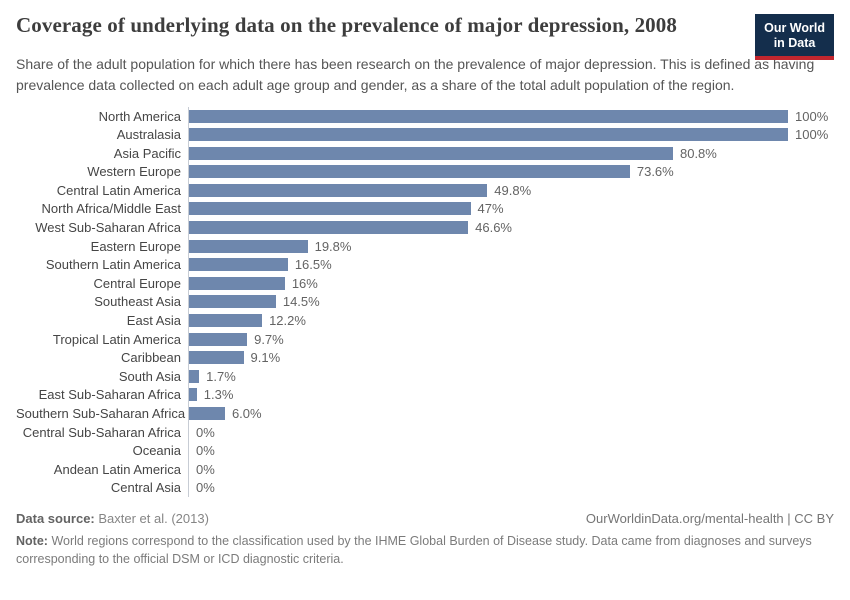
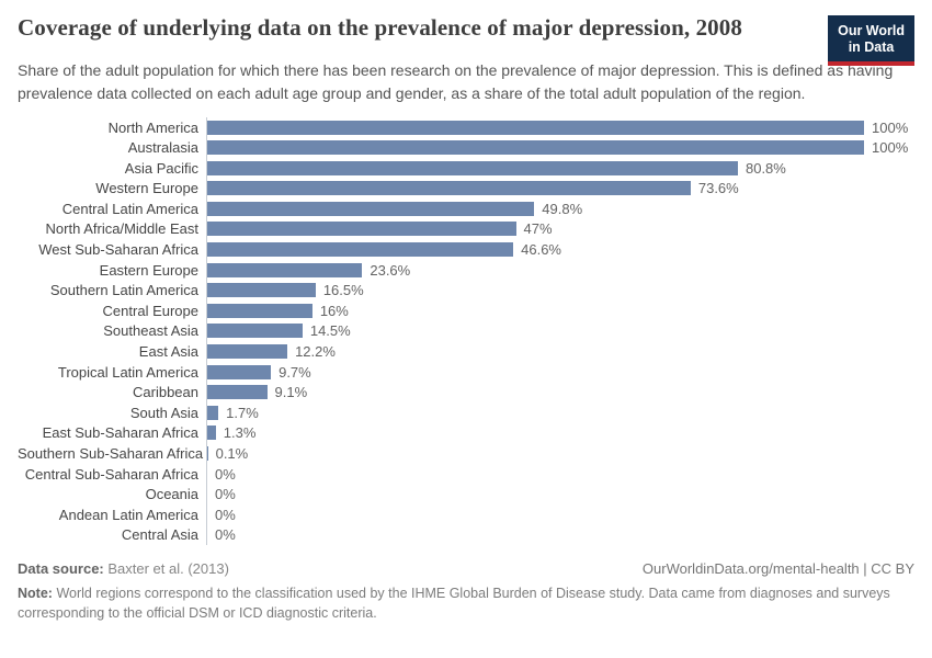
Eastern Europe: 19.8% -> 23.6%
Southern Sub-Saharan Africa: 6.0% -> 0.1%
